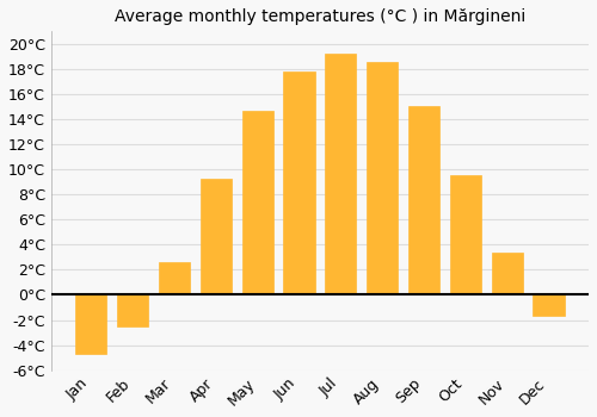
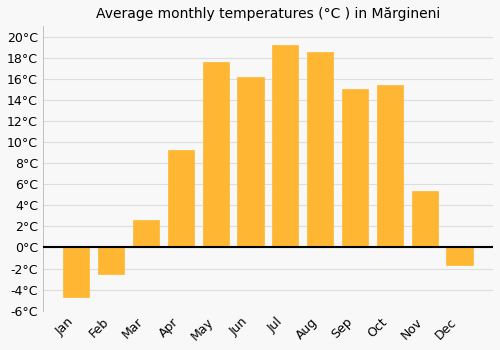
May: 14.7°C -> 17.6°C
Jun: 17.8°C -> 16.2°C
Oct: 9.5°C -> 15.4°C
Nov: 3.4°C -> 5.4°C
